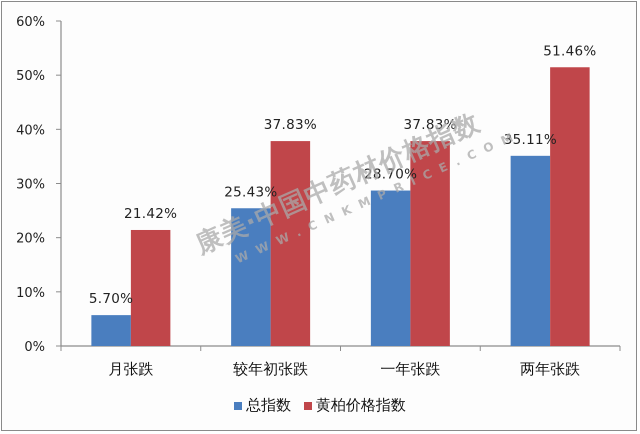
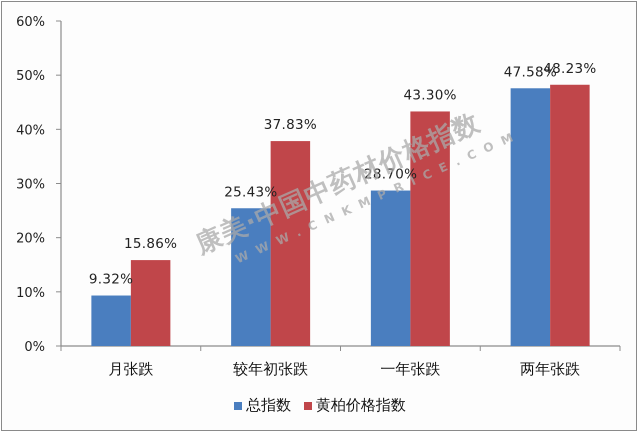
总指数/月张跌: 5.70% -> 9.32%
黄柏价格指数/月张跌: 21.42% -> 15.86%
黄柏价格指数/一年张跌: 37.83% -> 43.30%
总指数/两年张跌: 35.11% -> 47.58%
黄柏价格指数/两年张跌: 51.46% -> 48.23%
